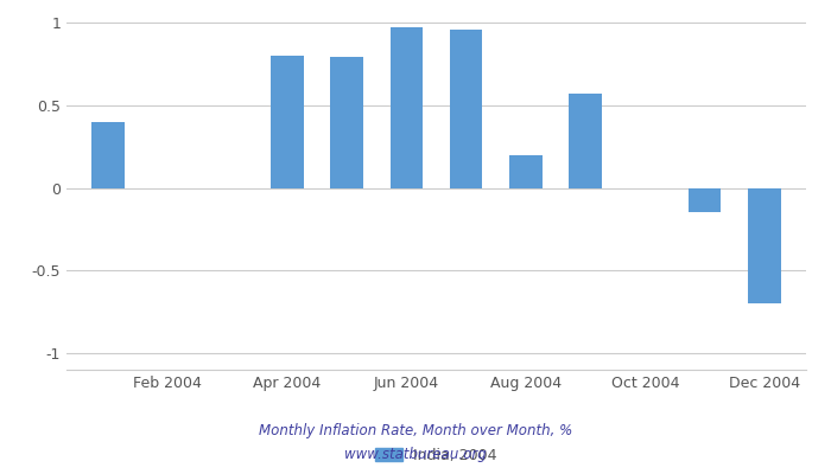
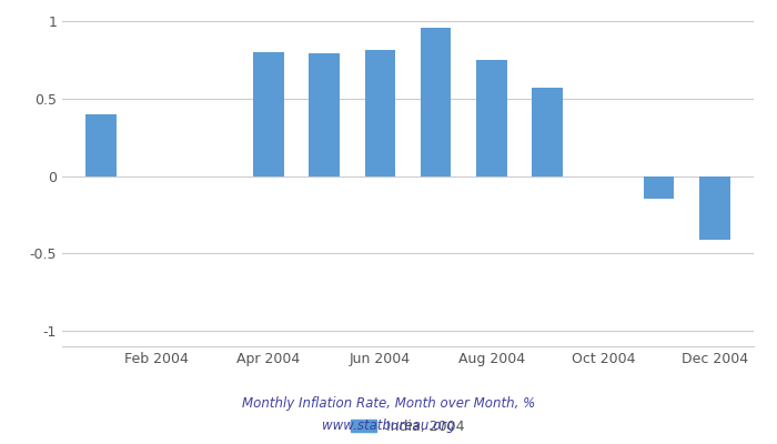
Jun 2004: 0.97 -> 0.81
Aug 2004: 0.20 -> 0.75
Dec 2004: -0.70 -> -0.41
